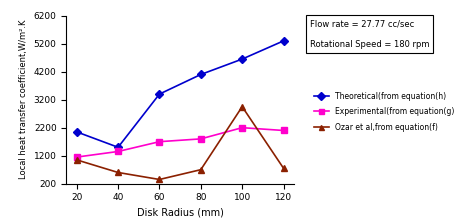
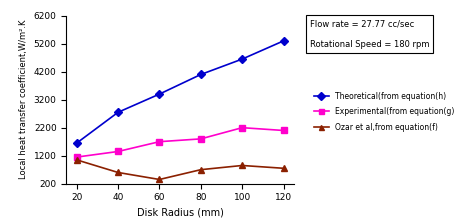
Theoretical(from equation(h)/20: 2050 -> 1650
Theoretical(from equation(h)/40: 1500 -> 2750
Ozar et al,from equation(f)/100: 2950 -> 850
